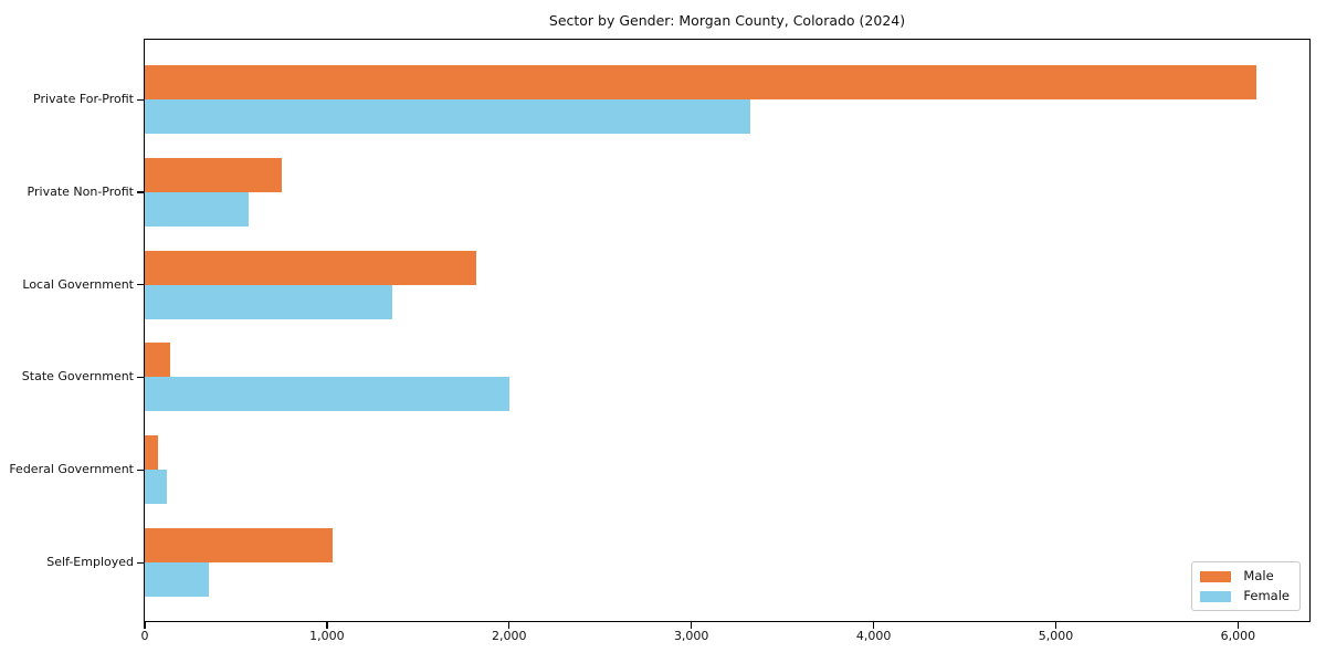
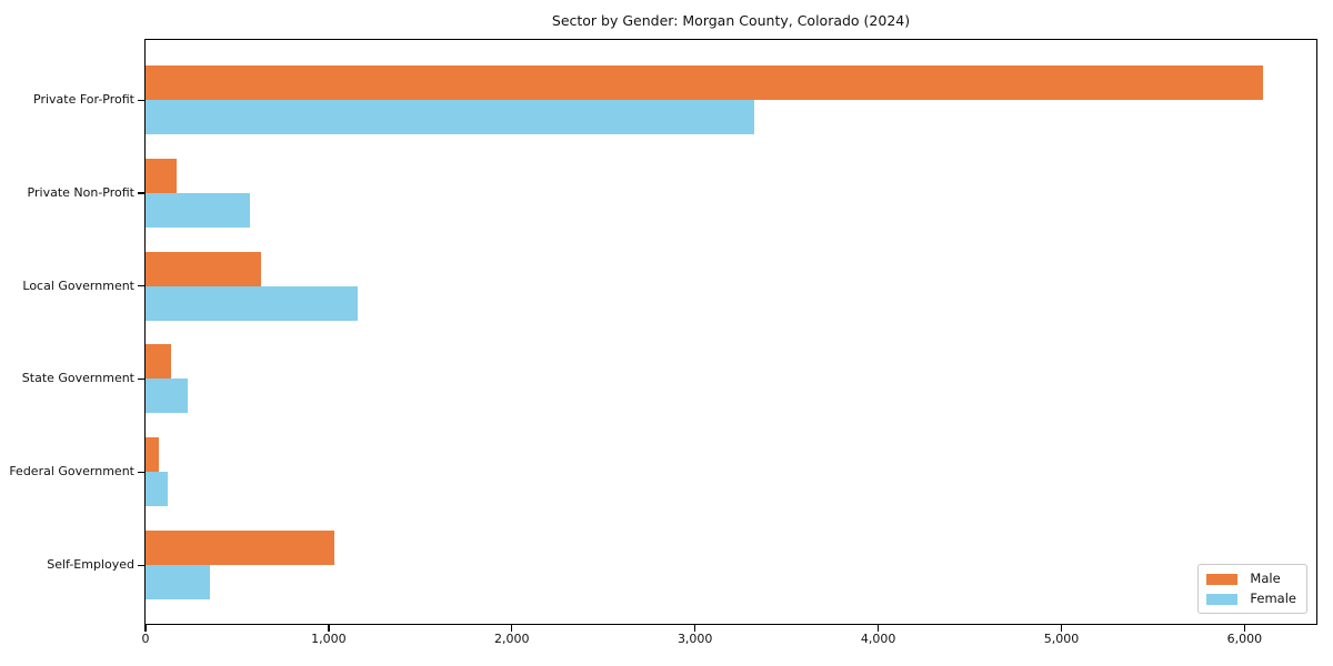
Male/Private Non-Profit: 750 -> 170
Male/Local Government: 1820 -> 630
Female/Local Government: 1360 -> 1160
Female/State Government: 2000 -> 230
